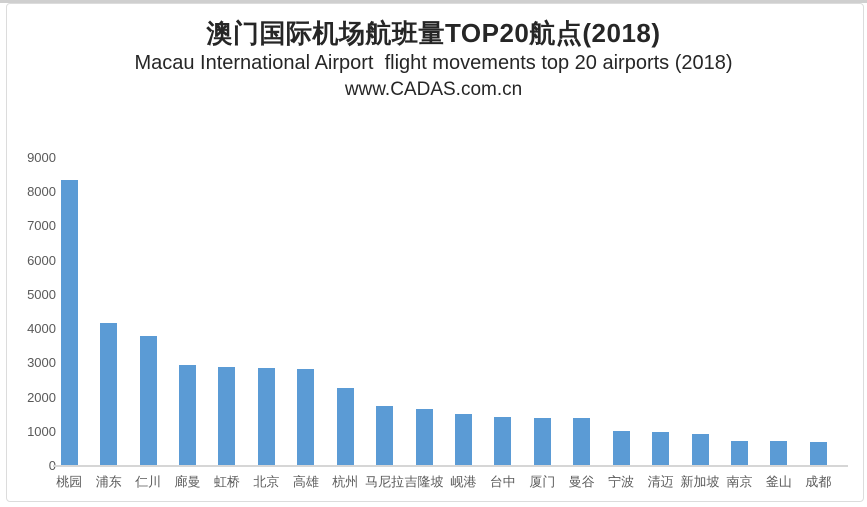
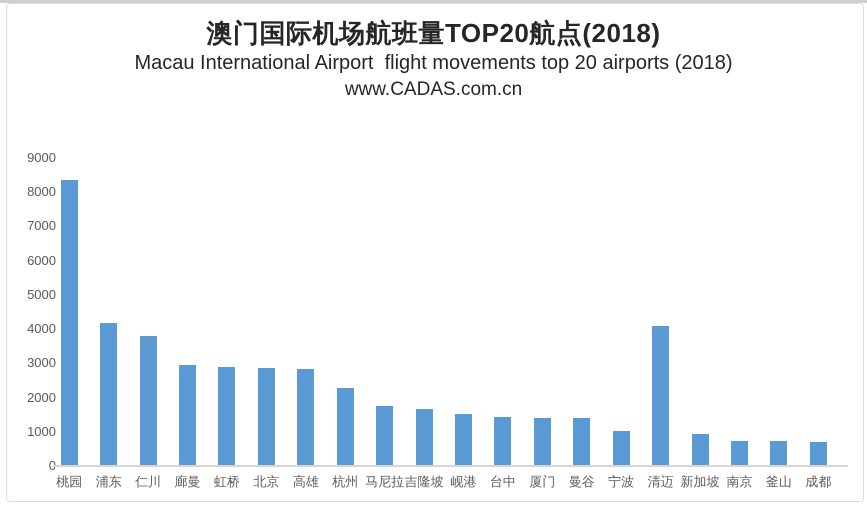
清迈: 1000 -> 4100
